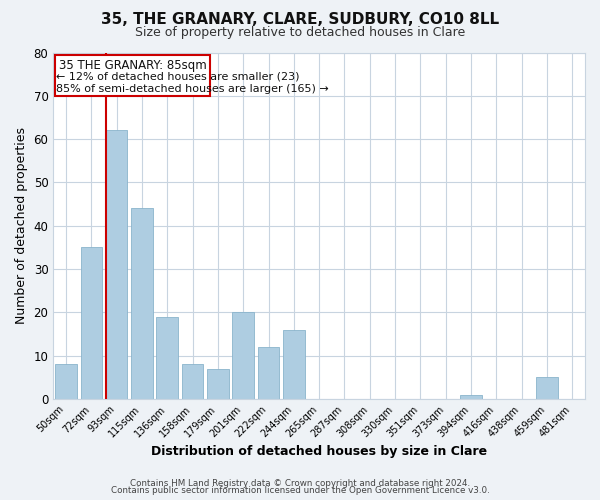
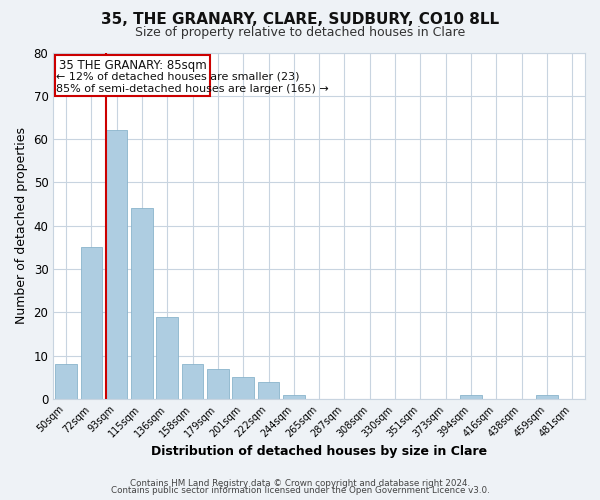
201sqm: 20 -> 5
222sqm: 12 -> 4
244sqm: 16 -> 1
459sqm: 5 -> 1
